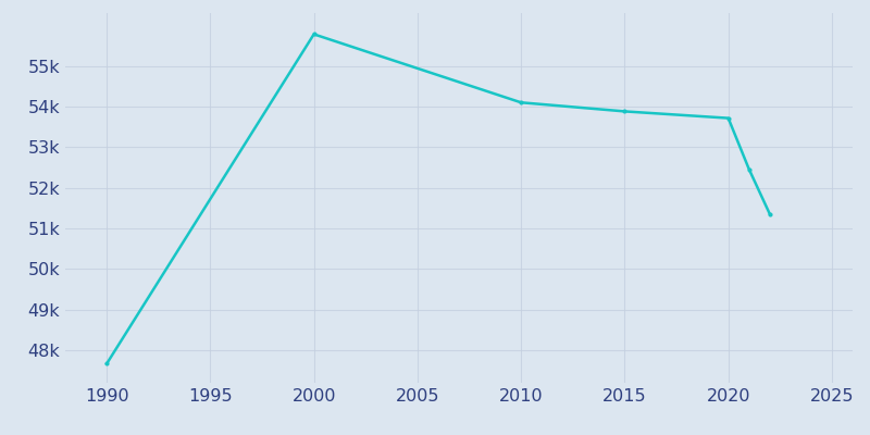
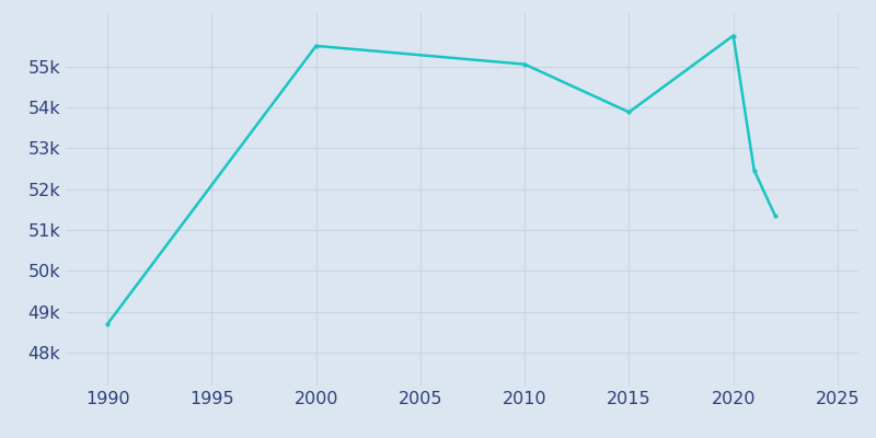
1990: 47.67k -> 48.70k
2000: 55.78k -> 55.50k
2010: 54.10k -> 55.05k
2020: 53.71k -> 55.75k
